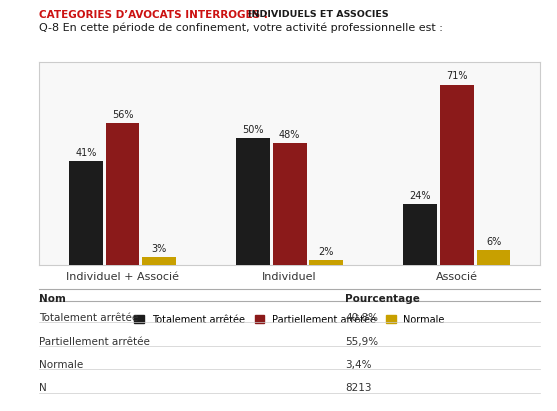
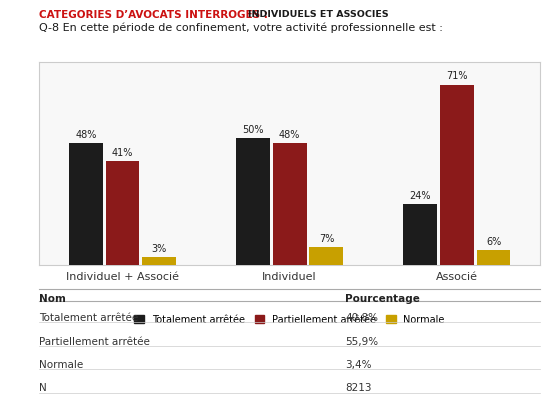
Totalement arrêtée/Individuel + Associé: 41% -> 48%
Partiellement arrêtée/Individuel + Associé: 56% -> 41%
Normale/Individuel: 2% -> 7%
